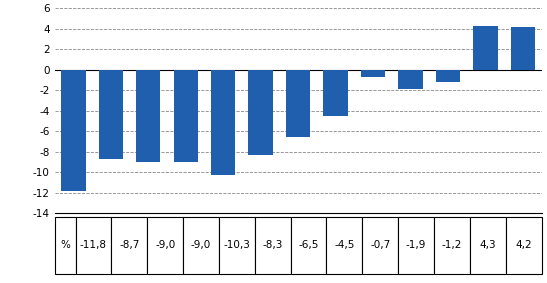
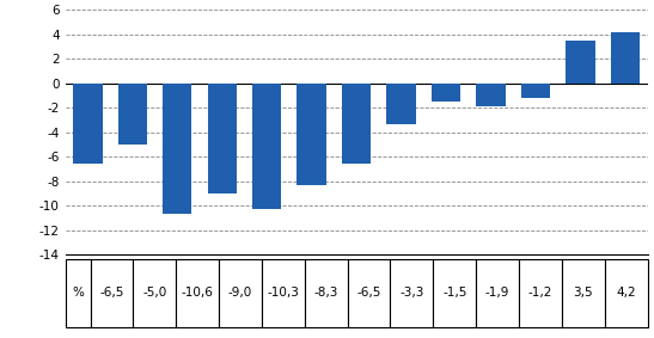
May 2009: -11,8 -> -6,5
June: -8,7 -> -5,0
July: -9,0 -> -10,6
Dec: -4,5 -> -3,3
Jan 2010: -0,7 -> -1,5
April: 4,3 -> 3,5
